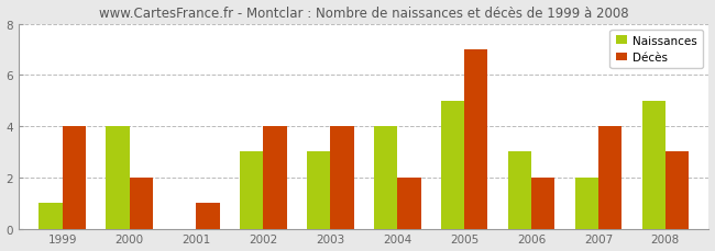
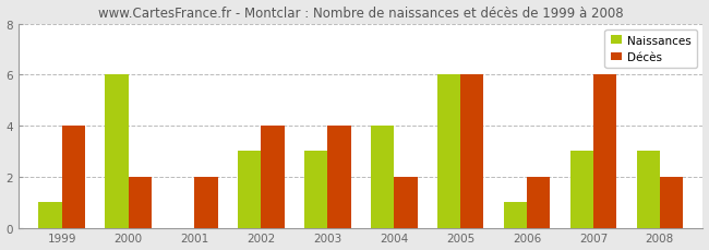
Naissances/2000: 4 -> 6
Décès/2001: 1 -> 2
Naissances/2005: 5 -> 6
Décès/2005: 7 -> 6
Naissances/2006: 3 -> 1
Naissances/2007: 2 -> 3
Décès/2007: 4 -> 6
Naissances/2008: 5 -> 3
Décès/2008: 3 -> 2
